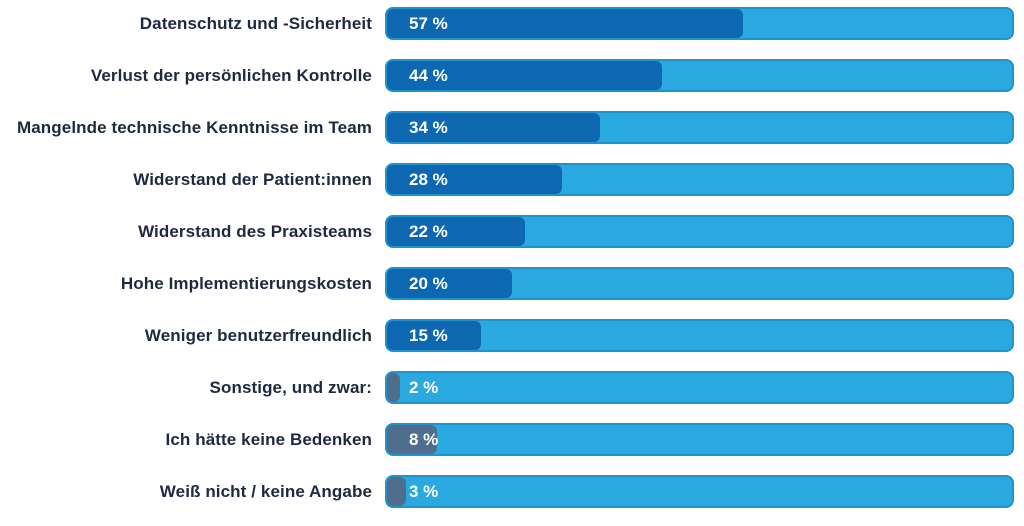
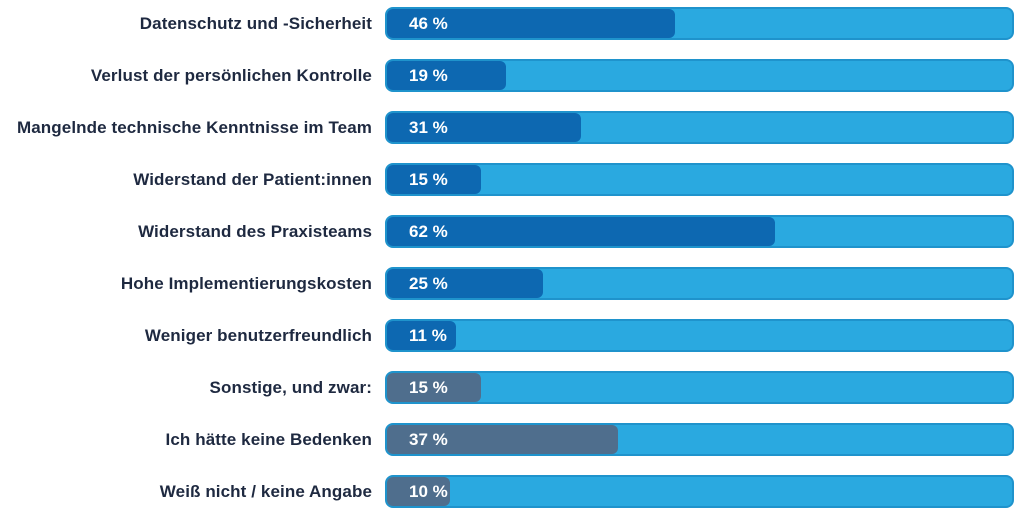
Datenschutz und -Sicherheit: 57 -> 46
Verlust der persönlichen Kontrolle: 44 -> 19
Mangelnde technische Kenntnisse im Team: 34 -> 31
Widerstand der Patient:innen: 28 -> 15
Widerstand des Praxisteams: 22 -> 62
Hohe Implementierungskosten: 20 -> 25
Weniger benutzerfreundlich: 15 -> 11
Sonstige, und zwar:: 2 -> 15
Ich hätte keine Bedenken: 8 -> 37
Weiß nicht / keine Angabe: 3 -> 10
